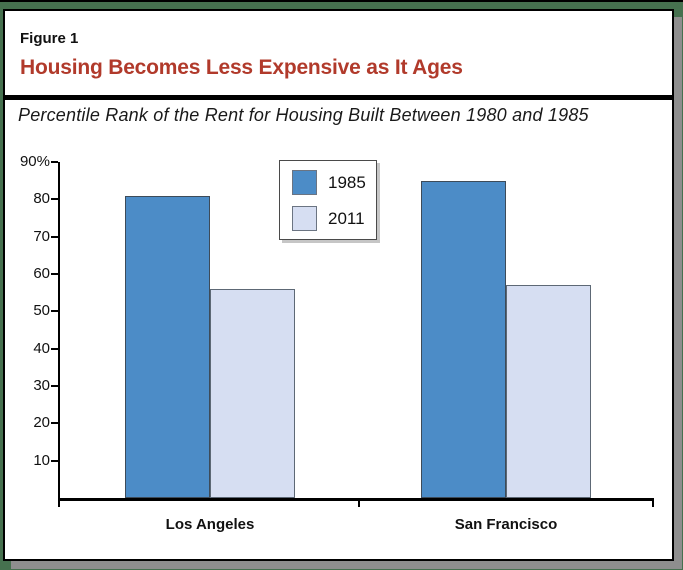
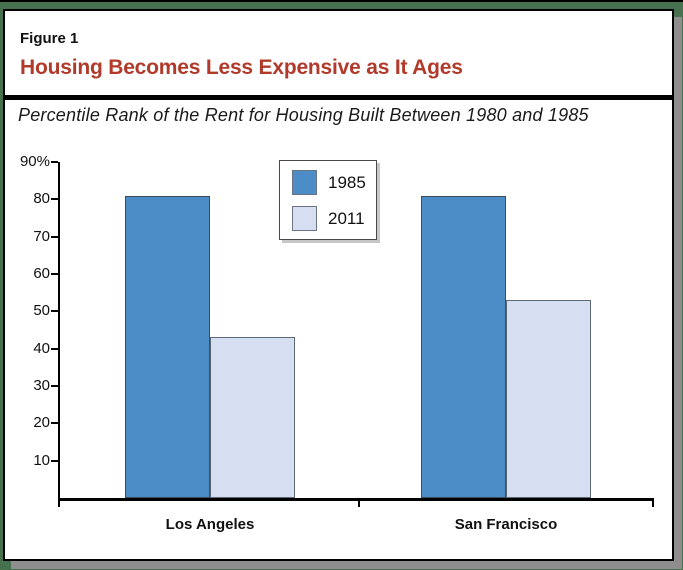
2011/Los Angeles: 56% -> 43%
1985/San Francisco: 85% -> 81%
2011/San Francisco: 57% -> 53%
